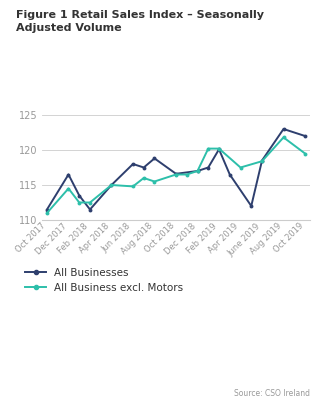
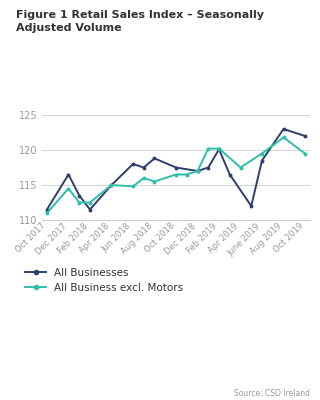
All Businesses/Oct 2018: 116.6 -> 117.5
All Business excl. Motors/June 2019: 118.4 -> 119.5
